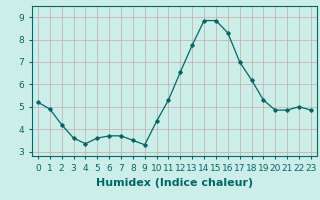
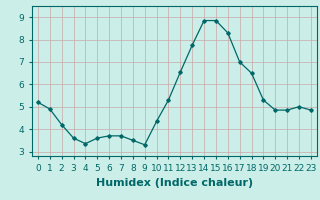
18: 6.20 -> 6.50
